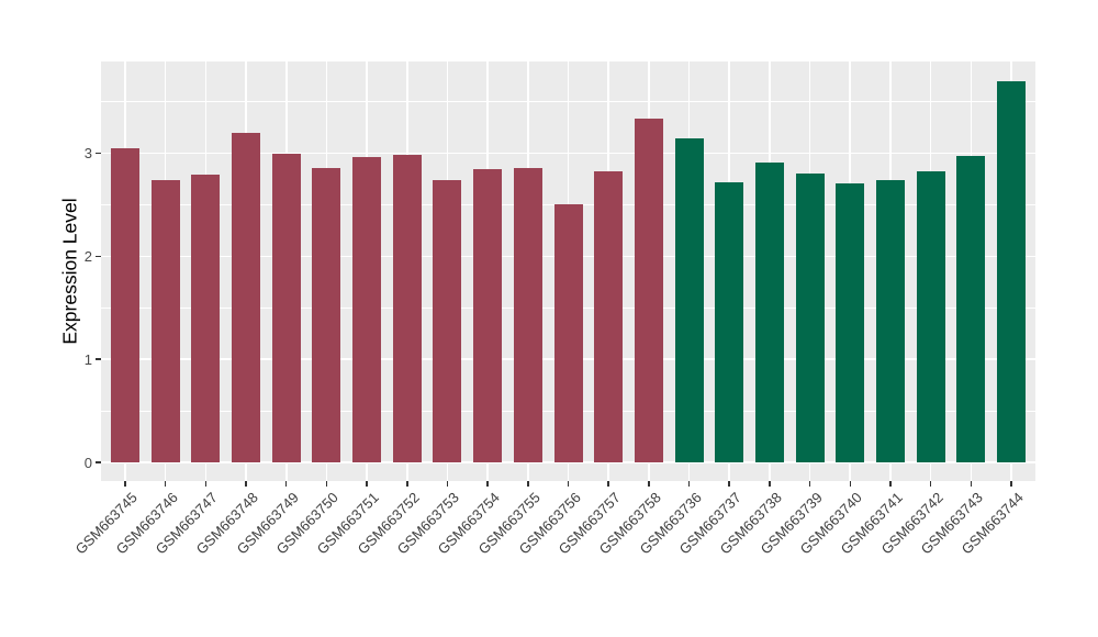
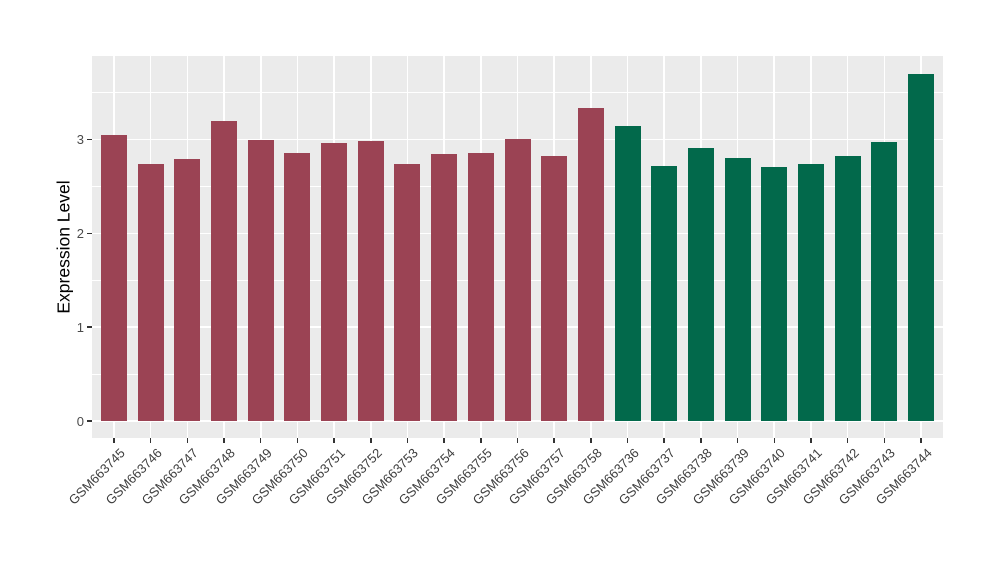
GSM663756: 2.5 -> 3.0
